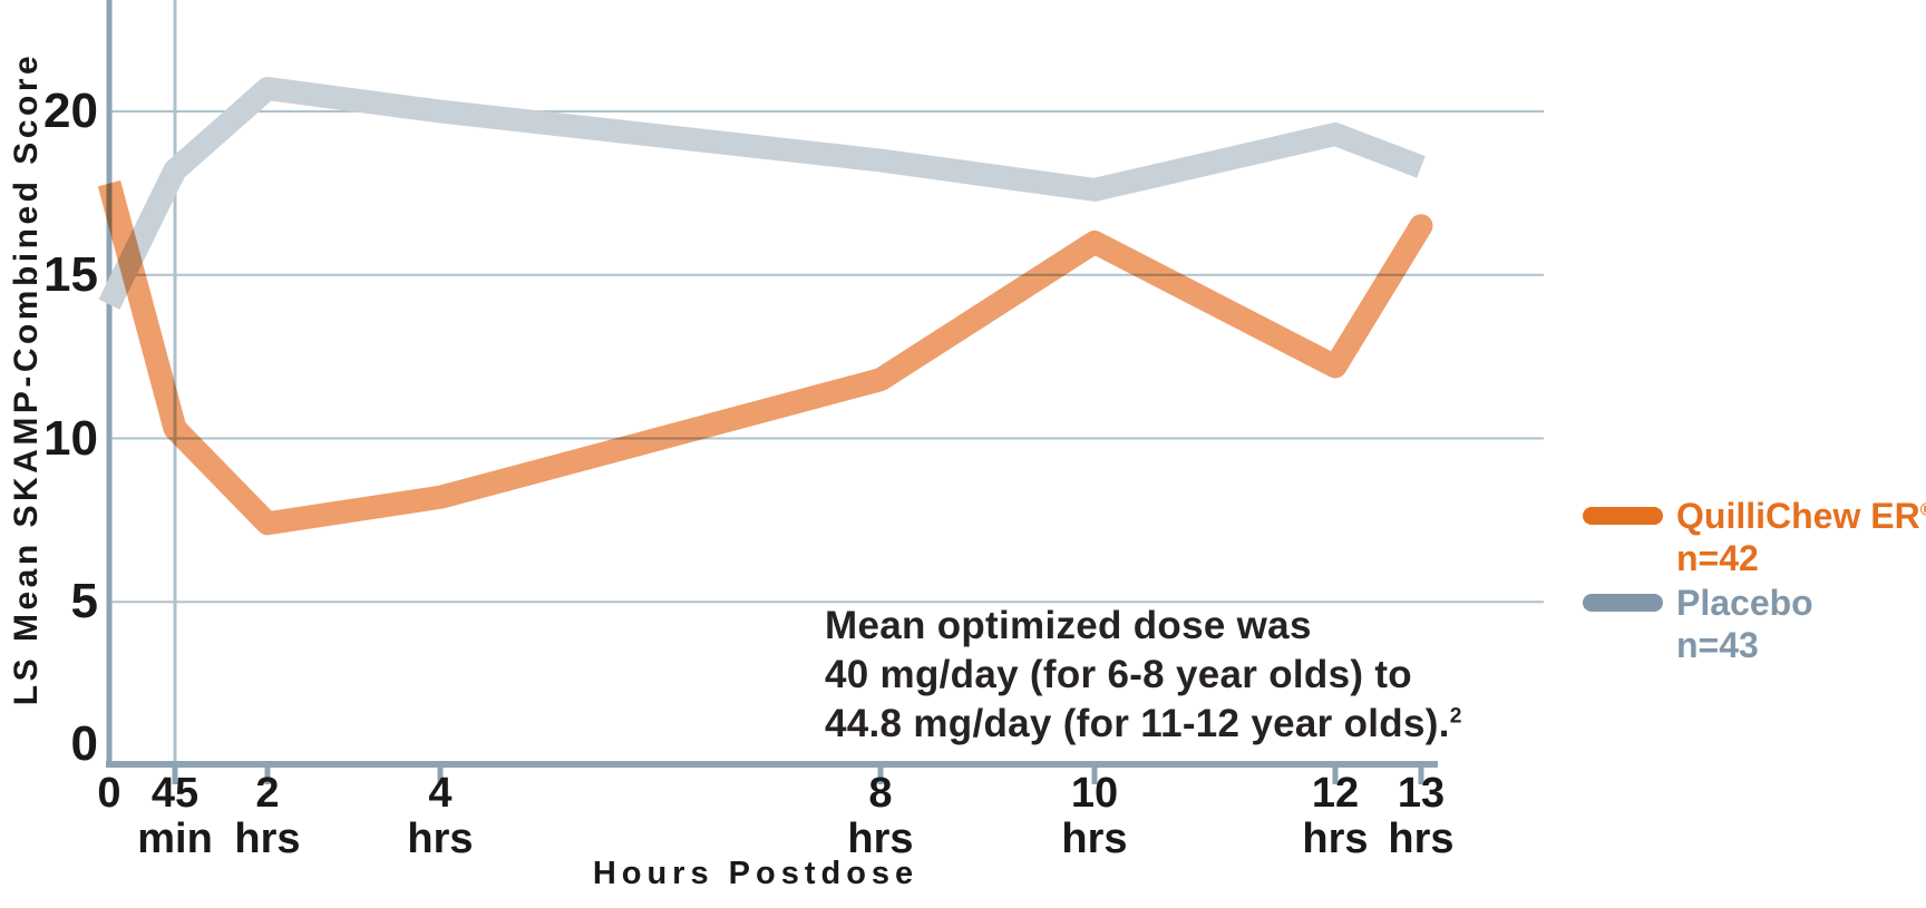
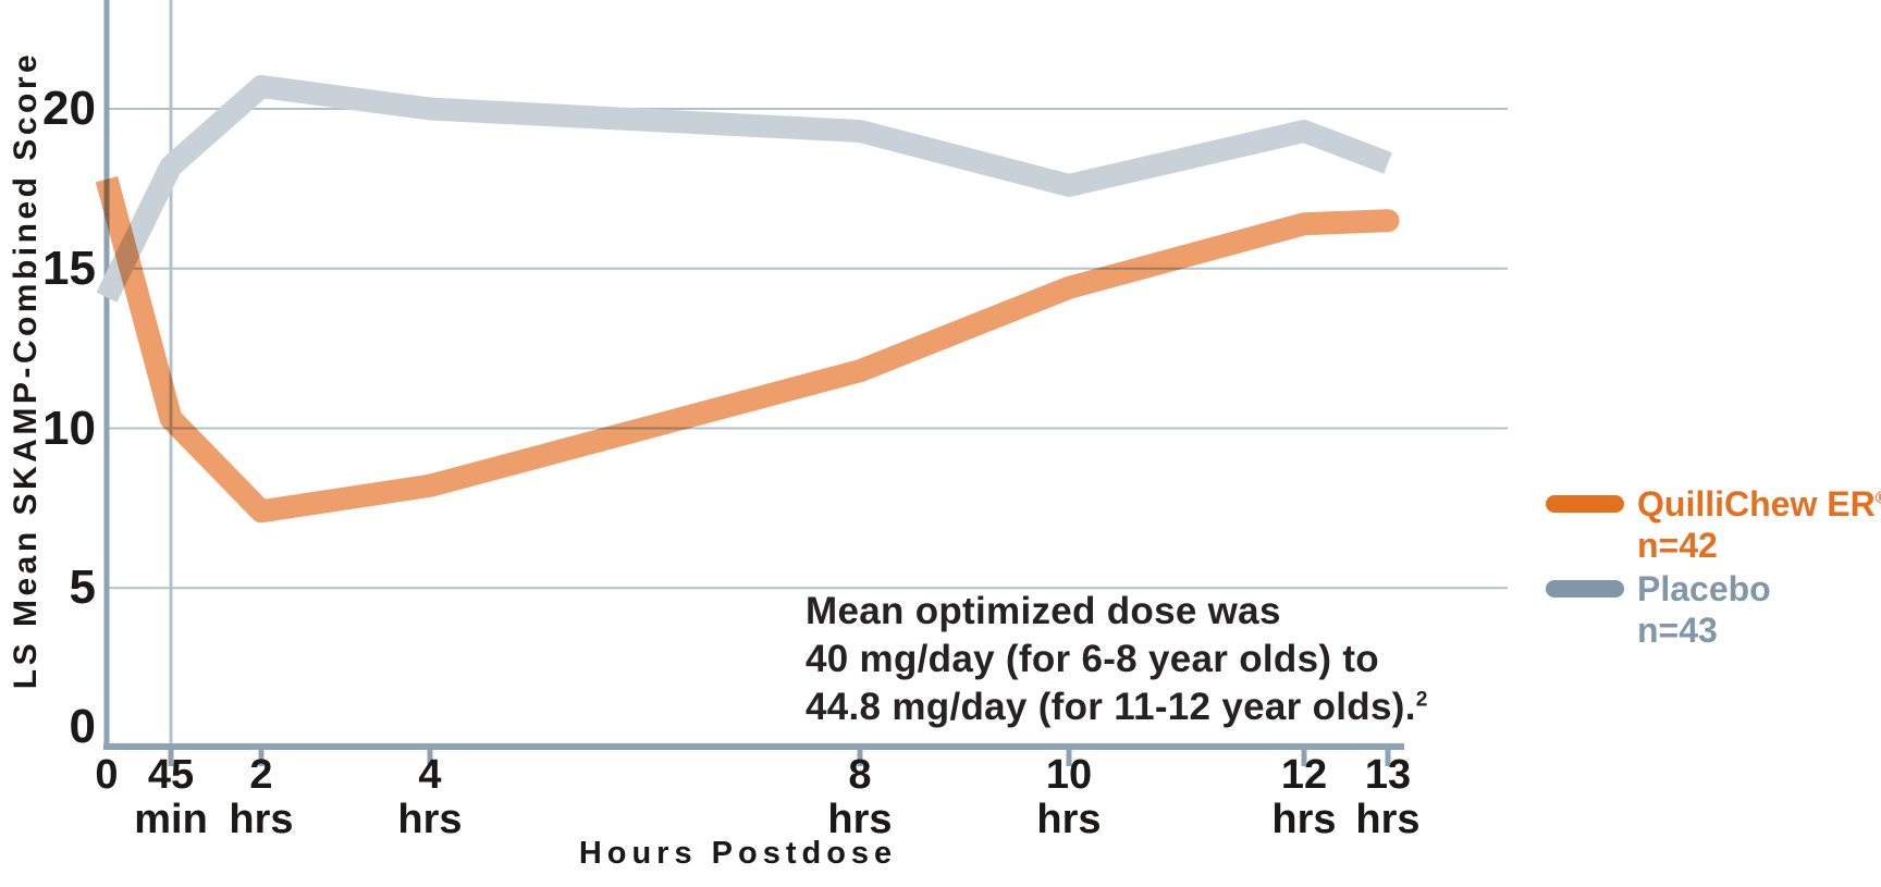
Placebo/8 hrs: 18.5 -> 19.3
QuilliChew ER/10 hrs: 16.0 -> 14.4
QuilliChew ER/12 hrs: 12.2 -> 16.4
